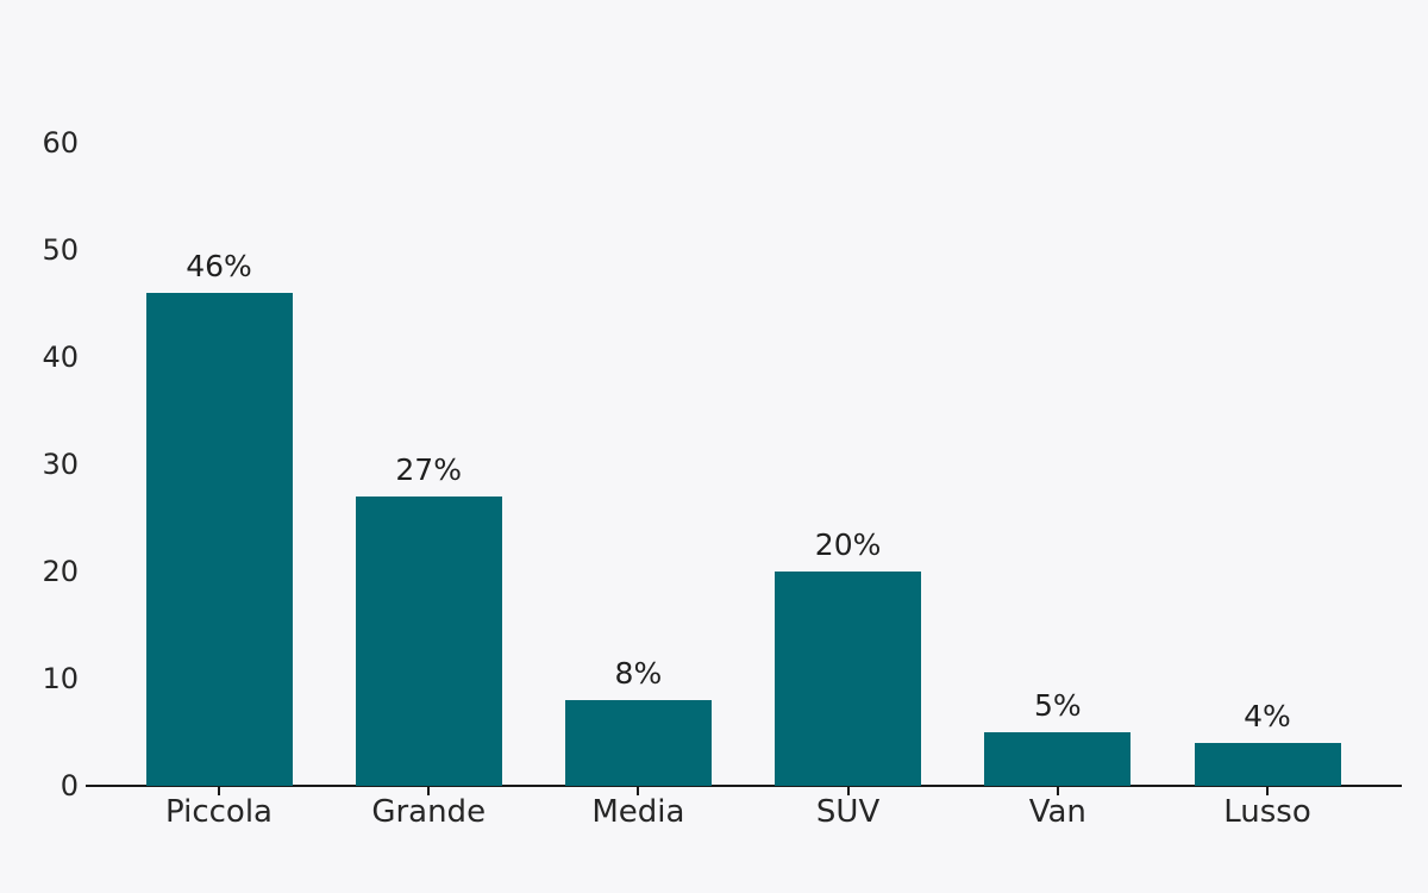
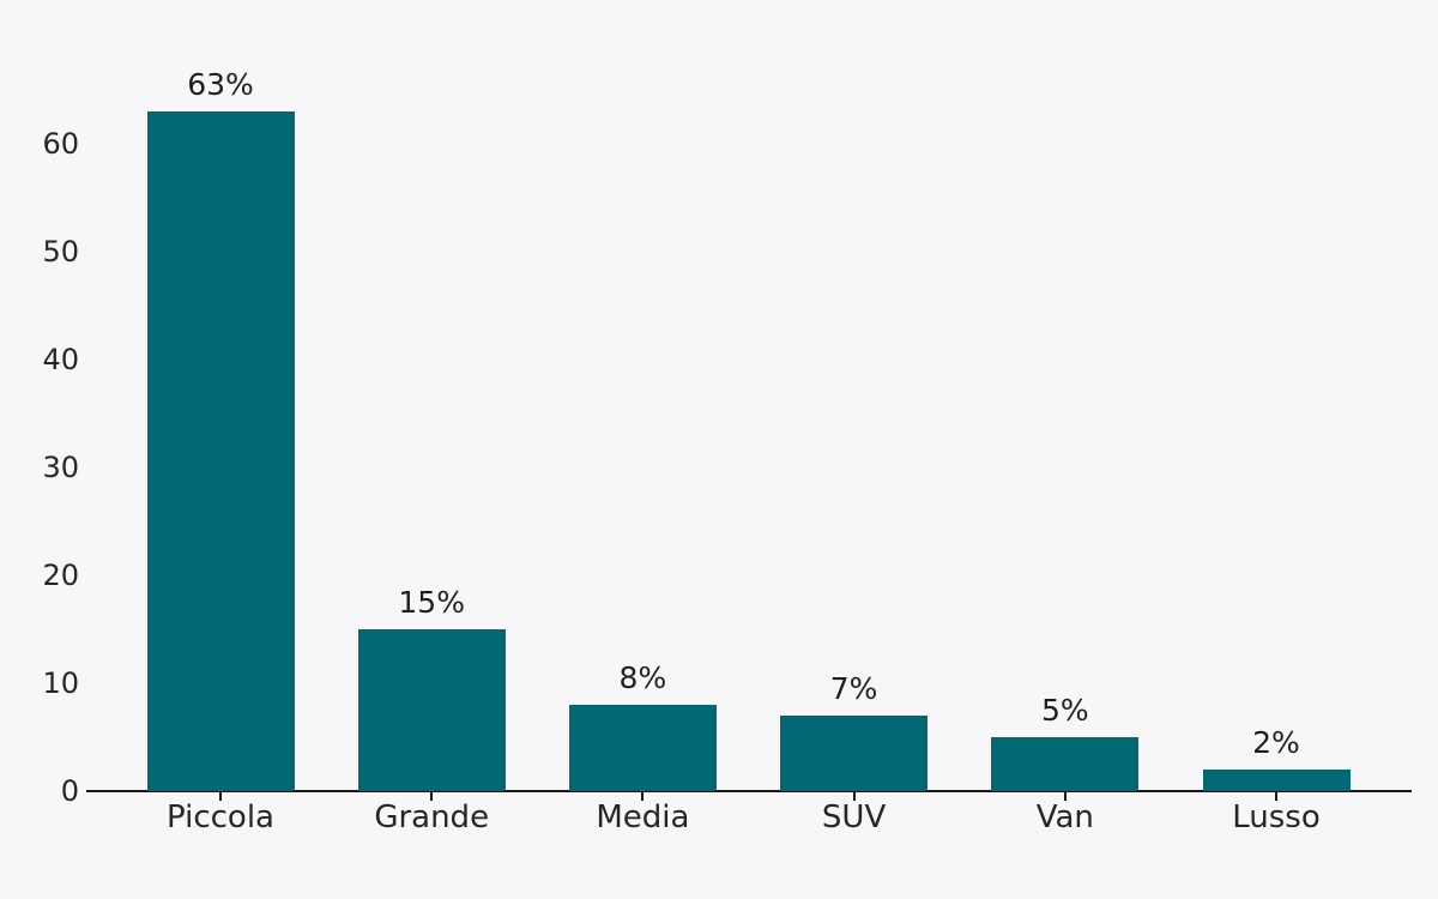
Piccola: 46% -> 63%
Grande: 27% -> 15%
SUV: 20% -> 7%
Lusso: 4% -> 2%
